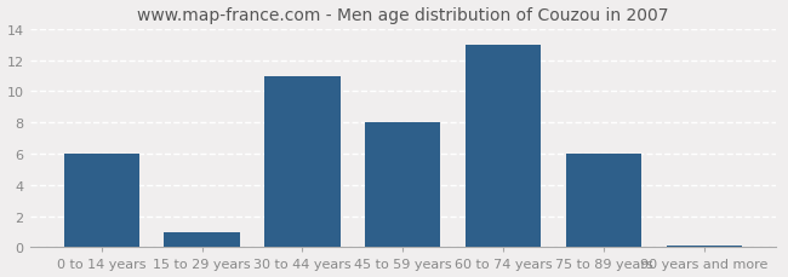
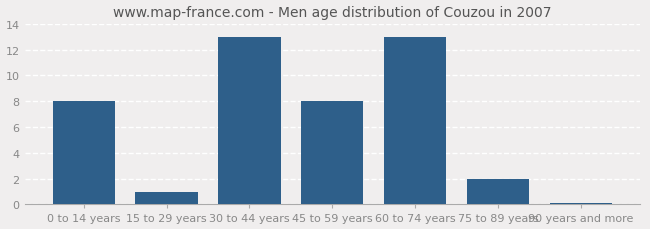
0 to 14 years: 6.0 -> 8.0
30 to 44 years: 11.0 -> 13.0
75 to 89 years: 6.0 -> 2.0
